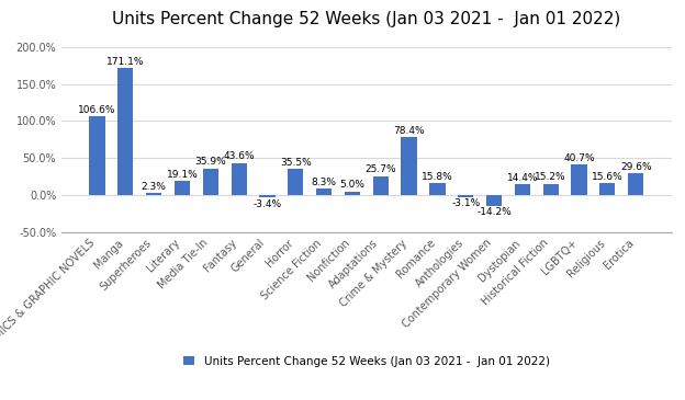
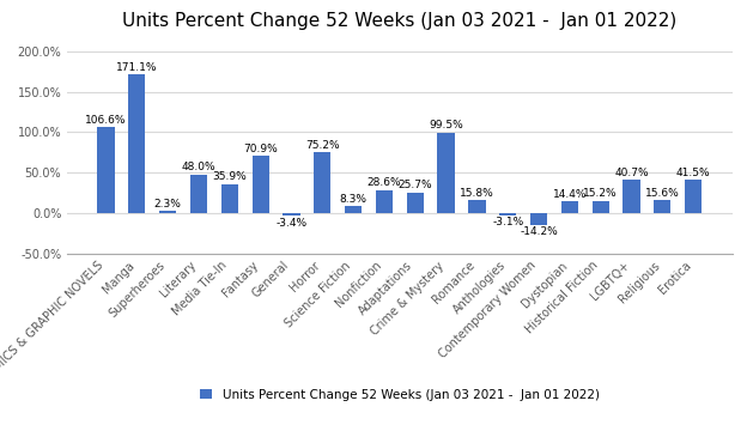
Literary: 19.1% -> 48.0%
Fantasy: 43.6% -> 70.9%
Horror: 35.5% -> 75.2%
Nonfiction: 5.0% -> 28.6%
Crime & Mystery: 78.4% -> 99.5%
Erotica: 29.6% -> 41.5%
